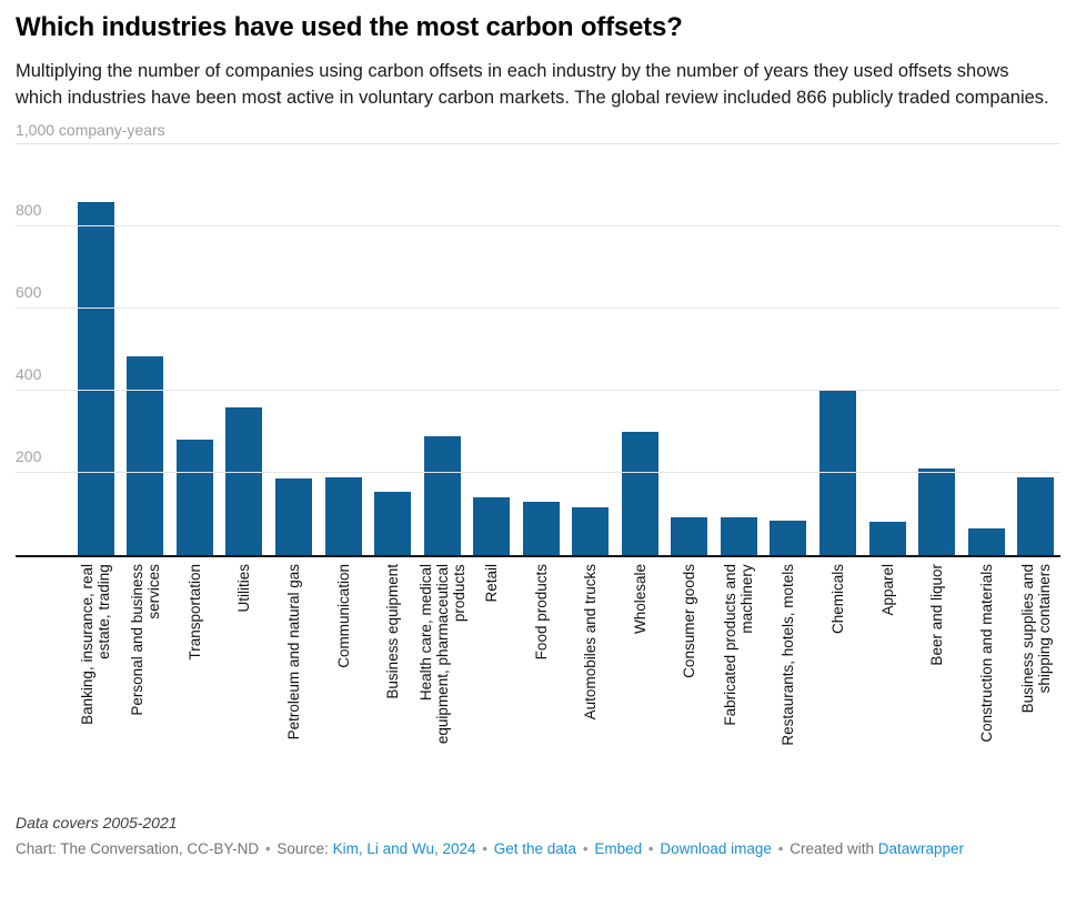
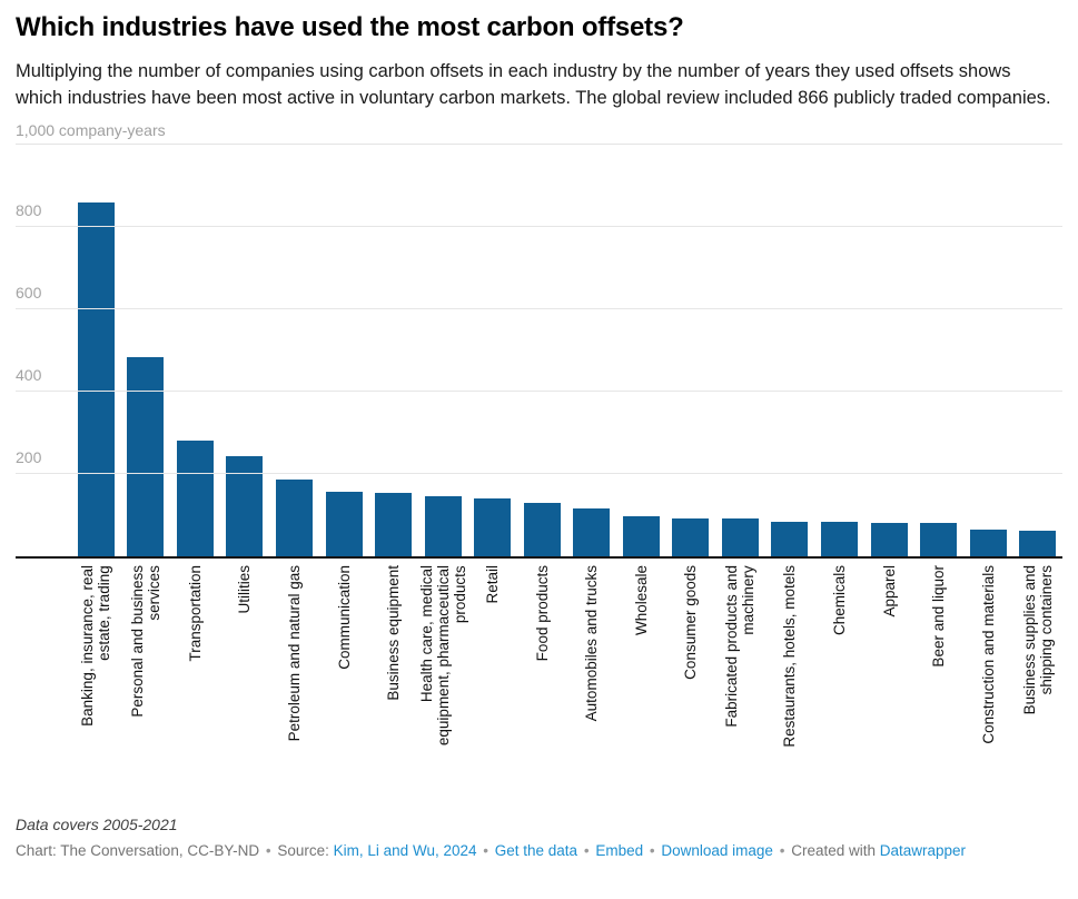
Utilities: 360 -> 240
Communication: 190 -> 160
Health care, medical equipment, pharmaceutical products: 290 -> 150
Wholesale: 300 -> 100
Chemicals: 400 -> 80
Beer and liquor: 210 -> 80
Business supplies and shipping containers: 190 -> 60
